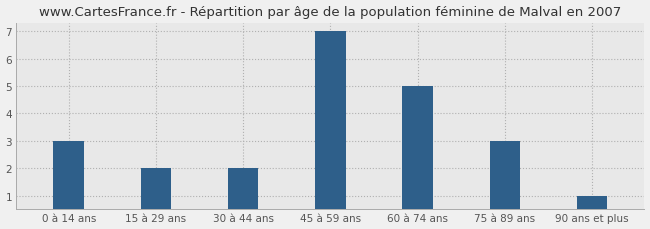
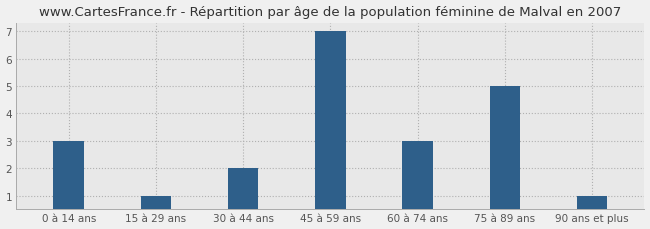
15 à 29 ans: 2 -> 1
60 à 74 ans: 5 -> 3
75 à 89 ans: 3 -> 5
